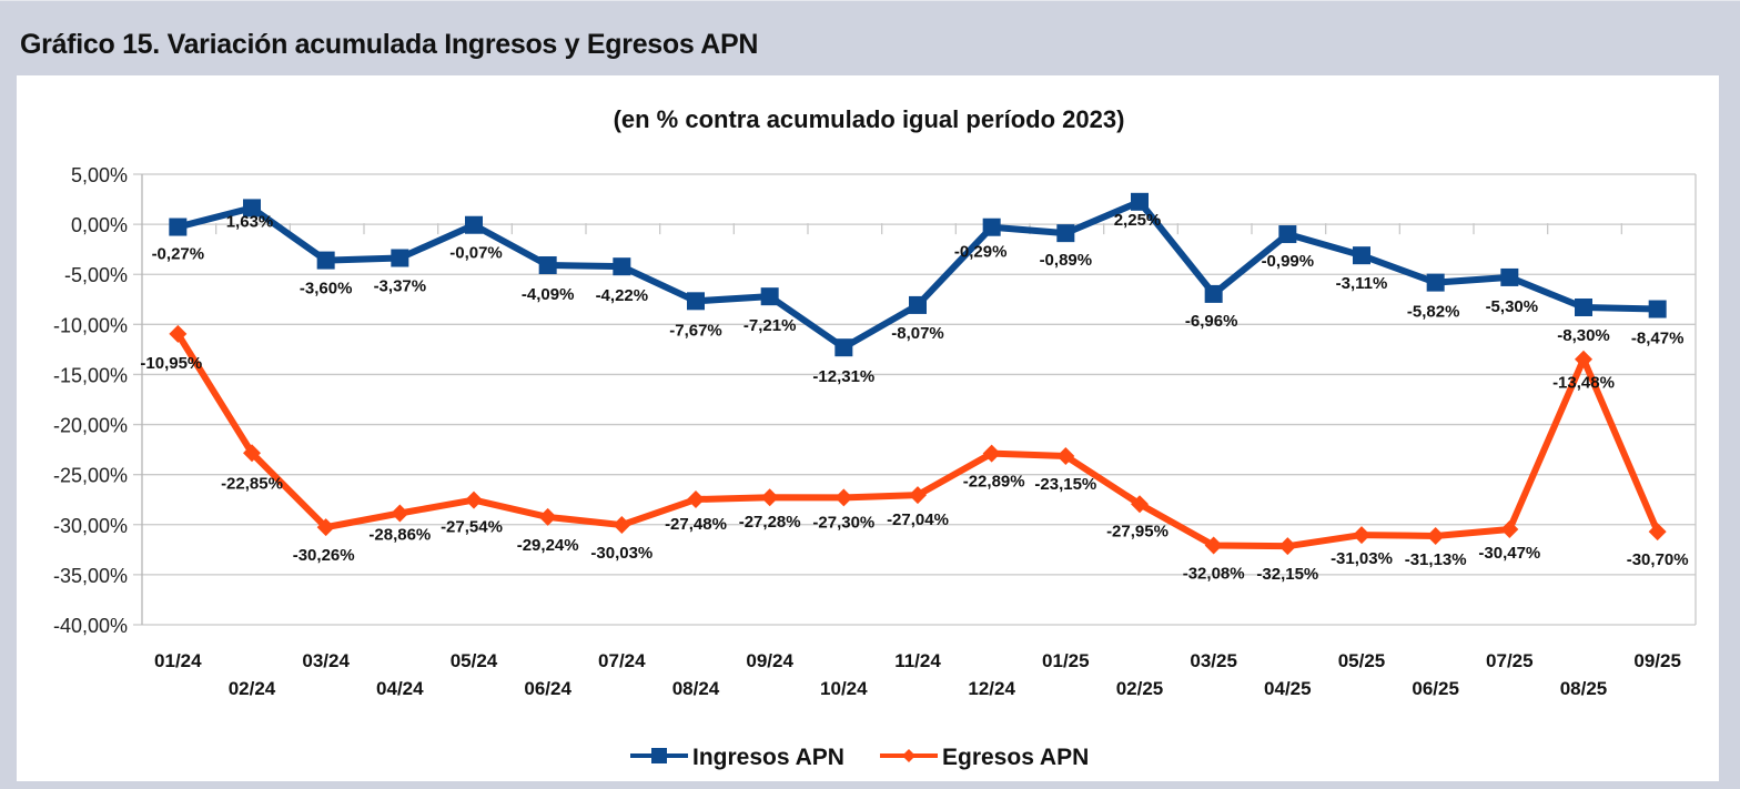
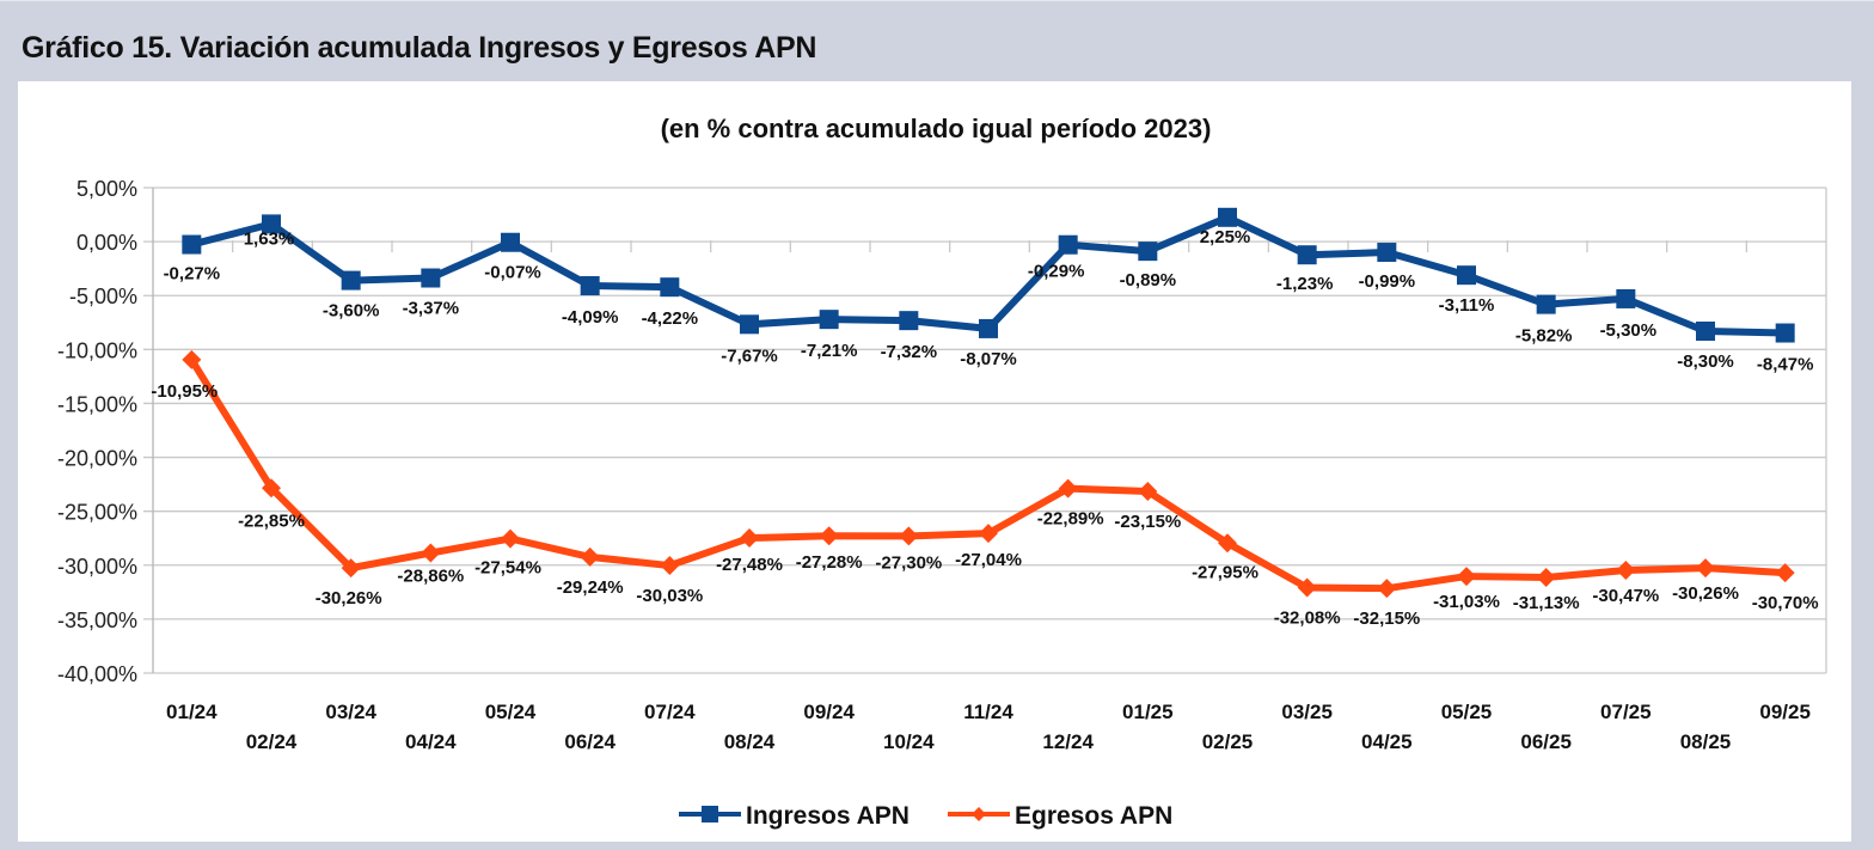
Ingresos APN/10/24: -12,31% -> -7,32%
Ingresos APN/03/25: -6,96% -> -1,23%
Egresos APN/08/25: -13,48% -> -30,26%
